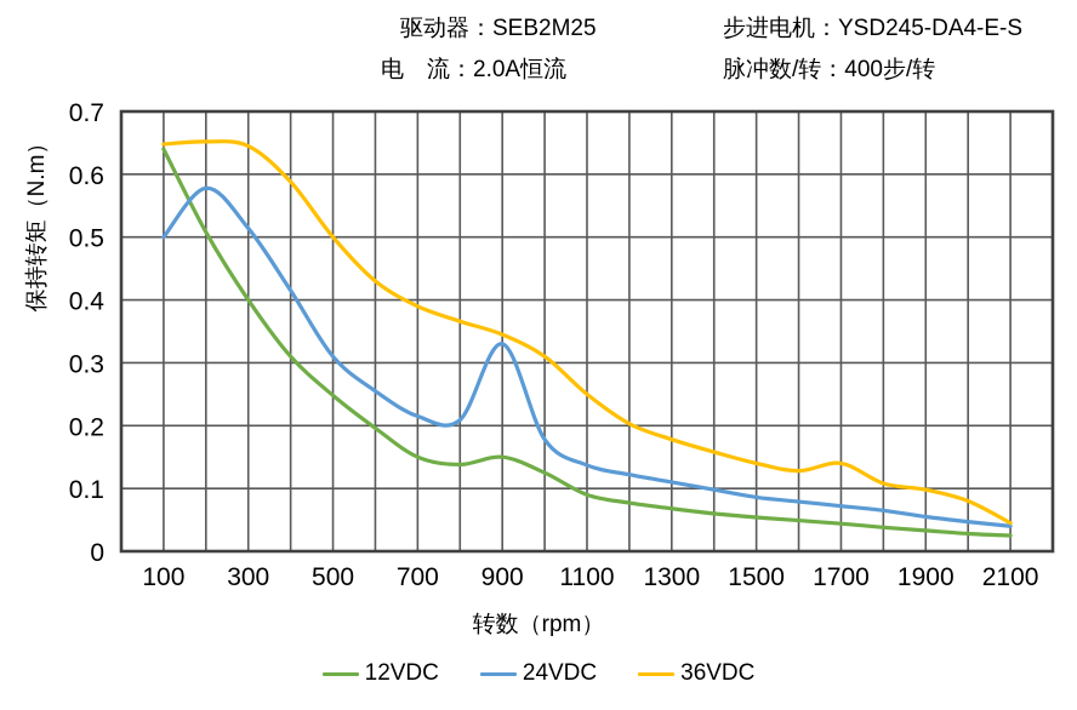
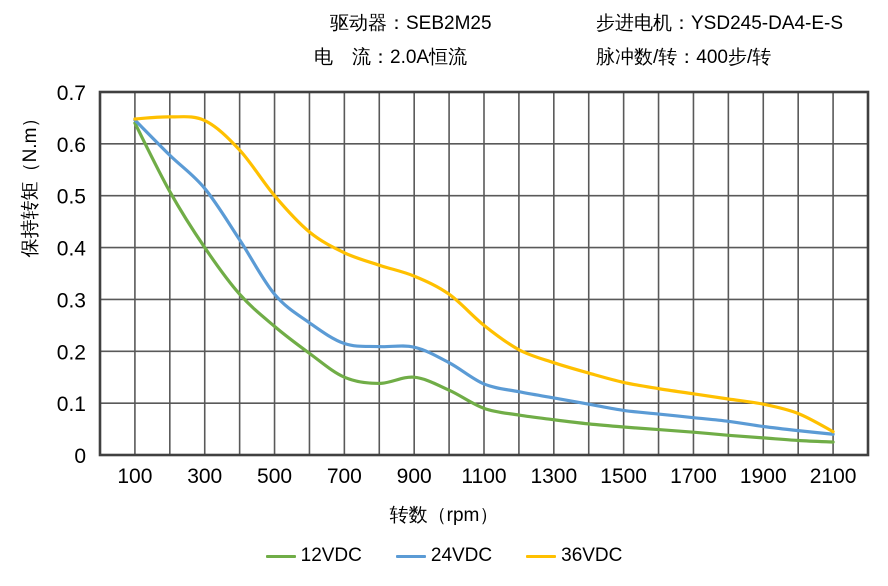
24VDC/100: 0.50 -> 0.65
24VDC/900: 0.33 -> 0.21
36VDC/1700: 0.14 -> 0.12
